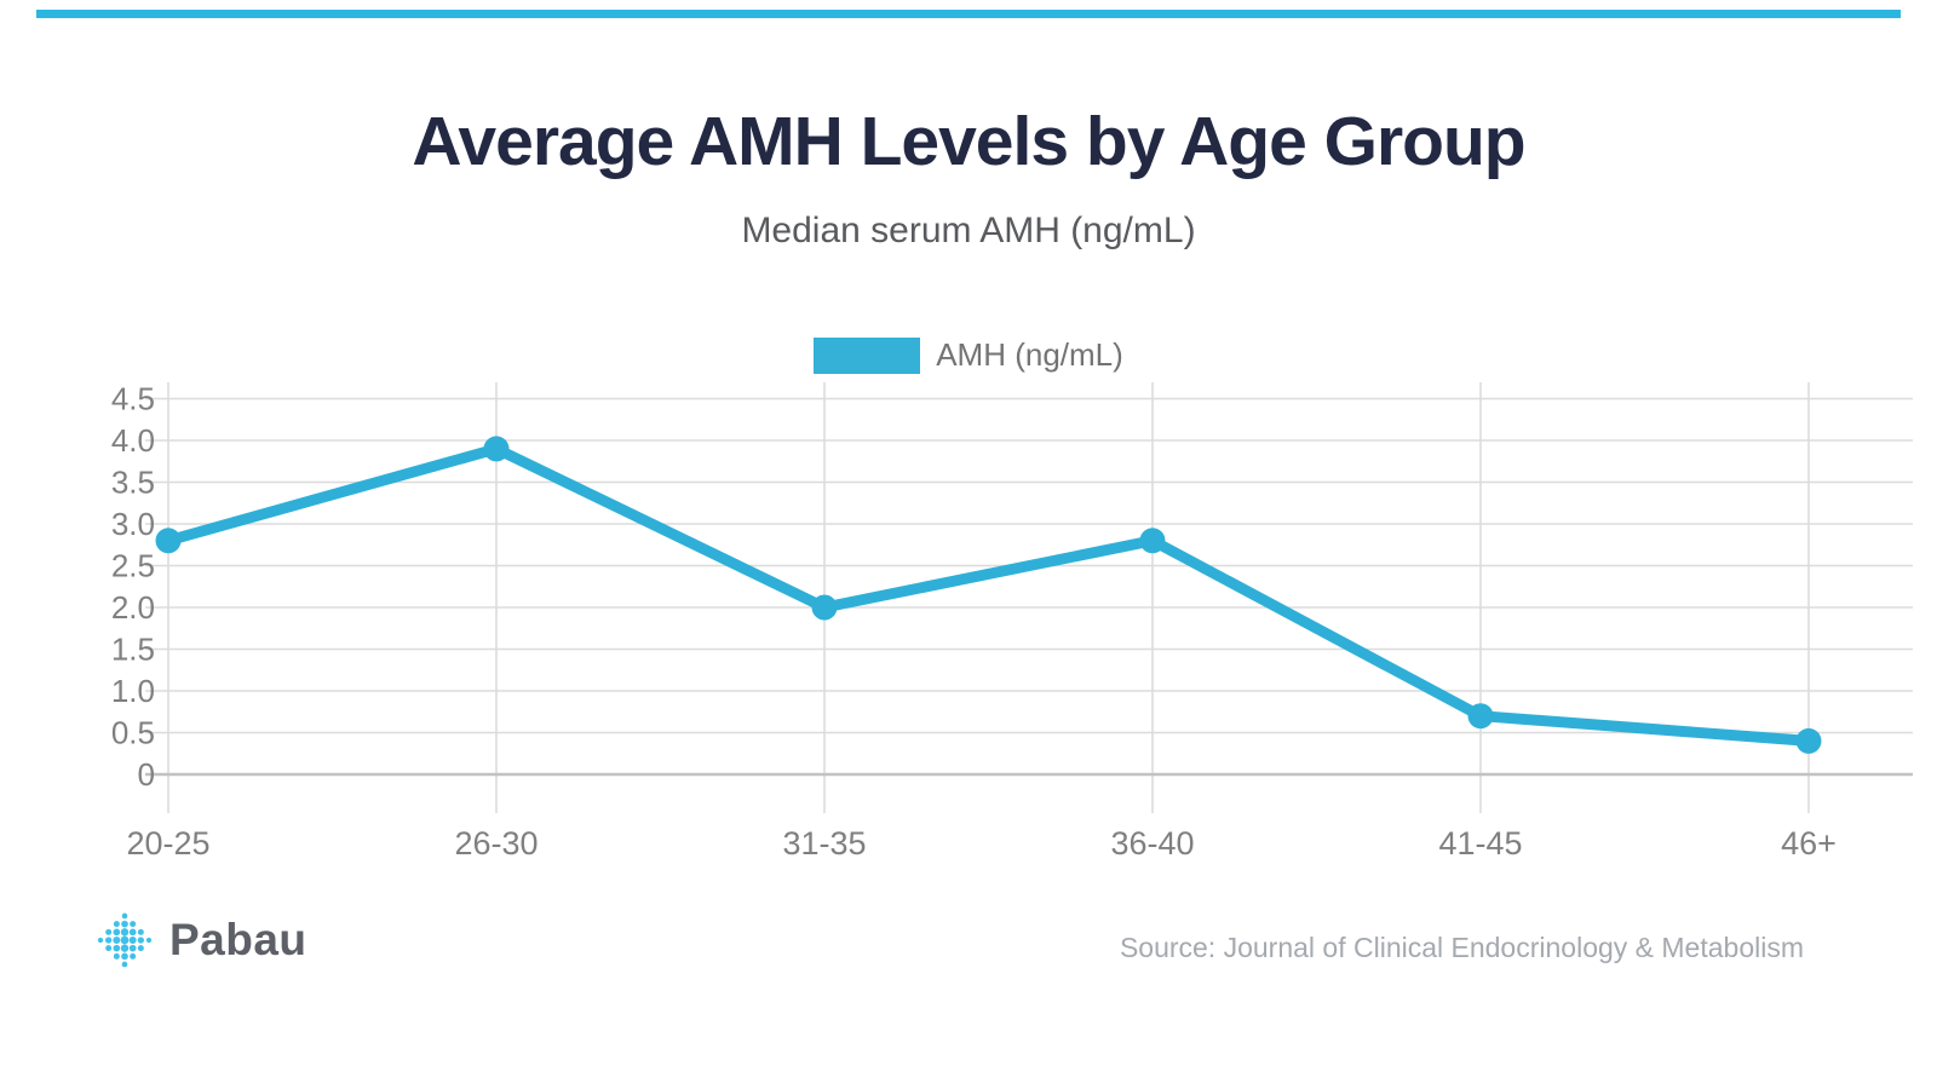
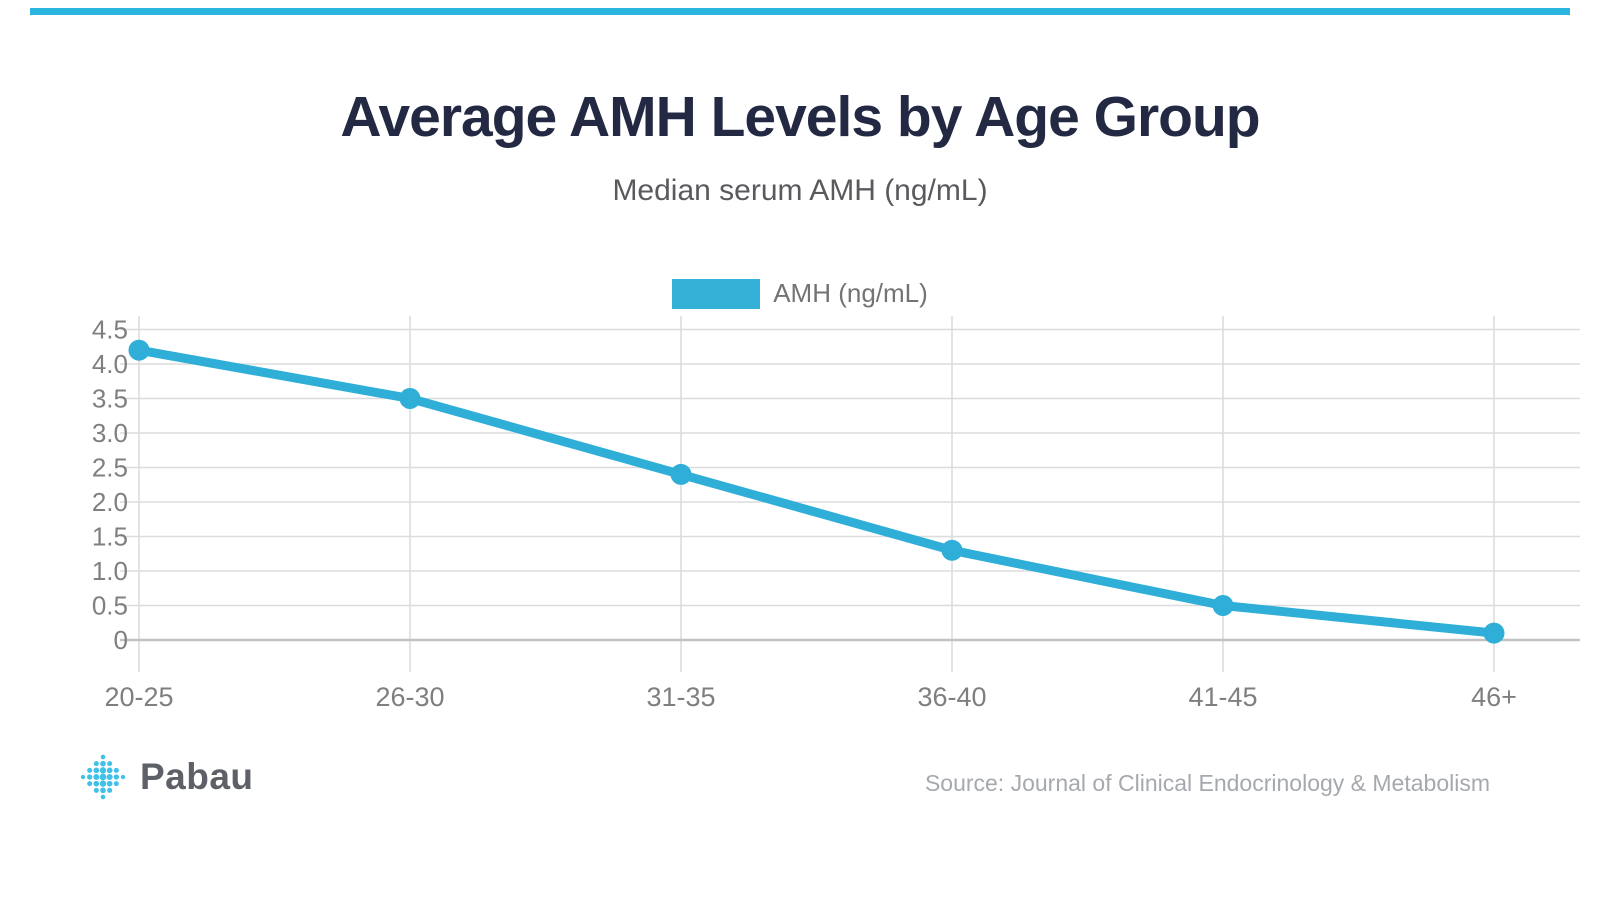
20-25: 2.8 -> 4.2
26-30: 3.9 -> 3.5
31-35: 2.0 -> 2.4
36-40: 2.8 -> 1.3
41-45: 0.7 -> 0.5
46+: 0.4 -> 0.1
